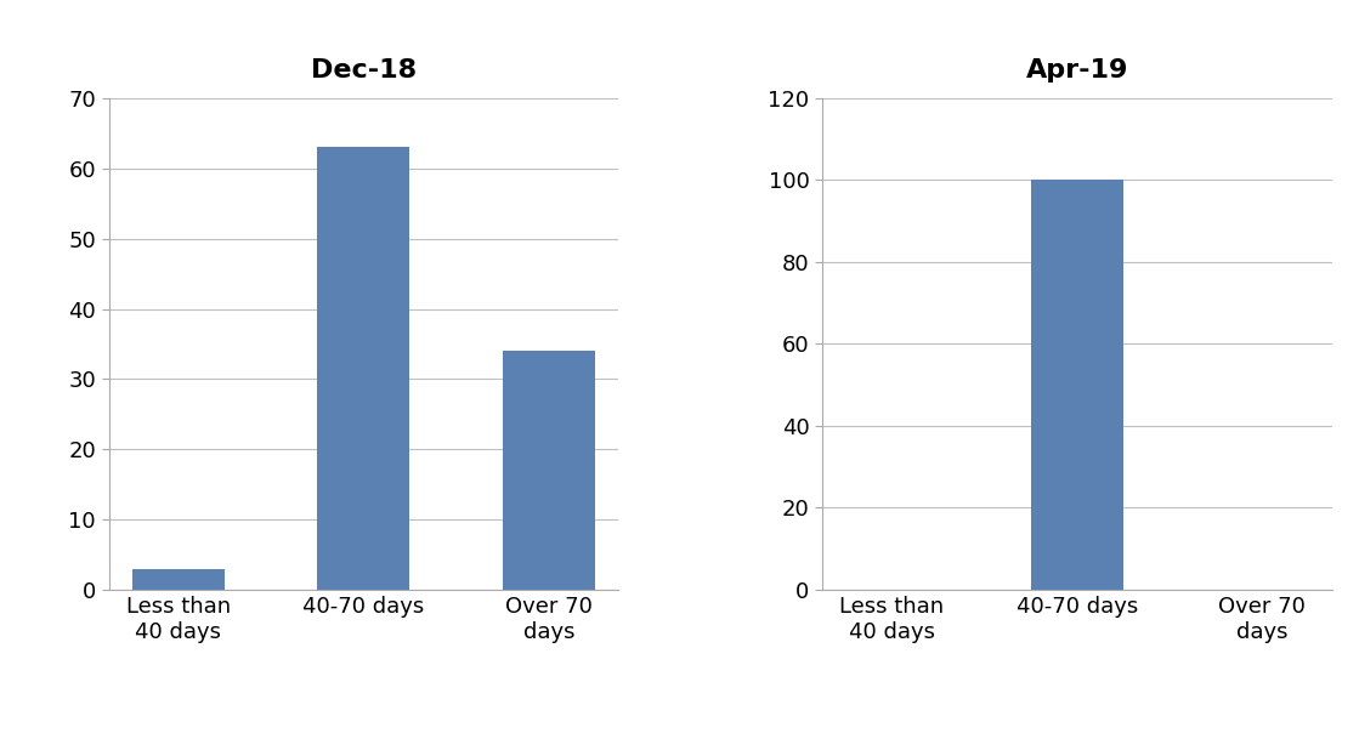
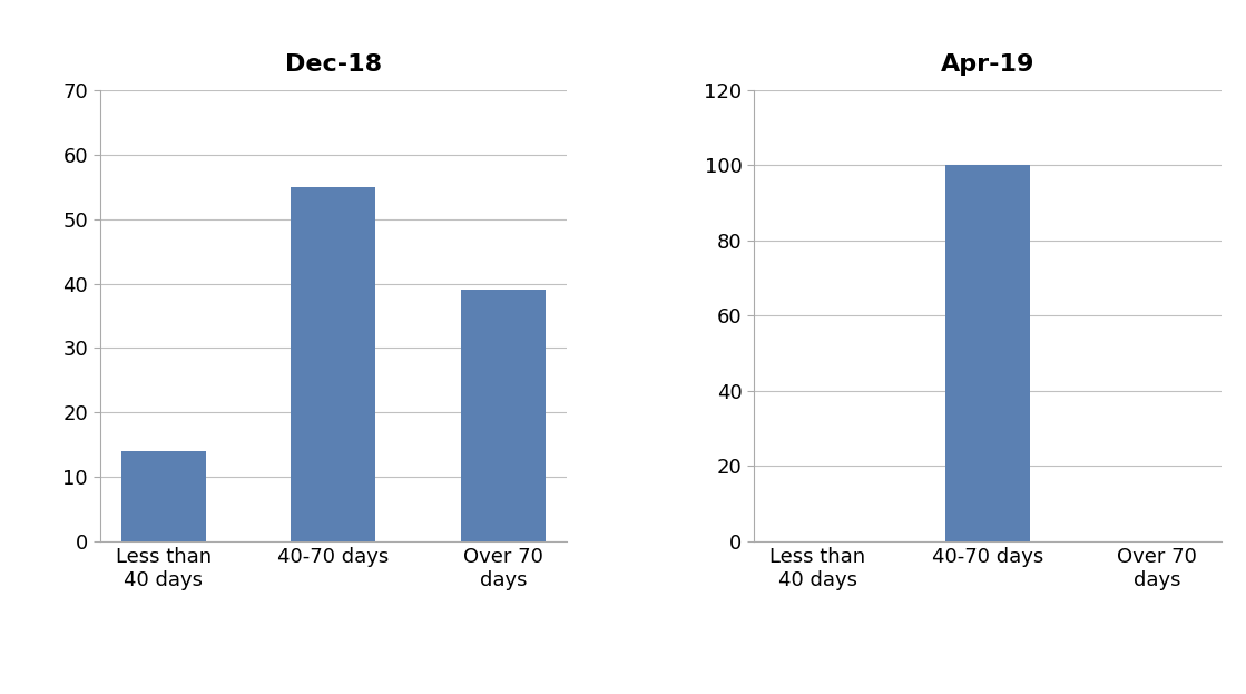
Dec-18/Less than 40 days: 3 -> 14
Dec-18/40-70 days: 63 -> 55
Dec-18/Over 70 days: 34 -> 39
